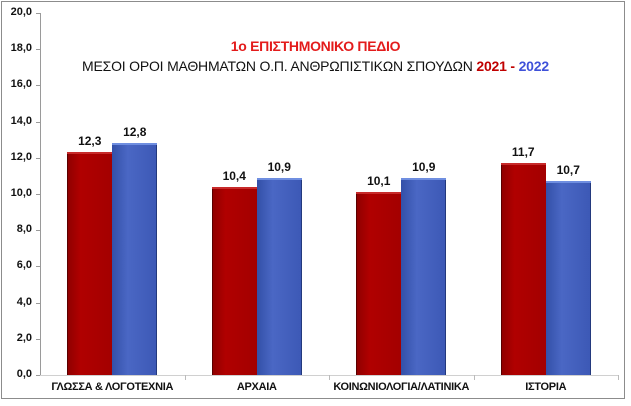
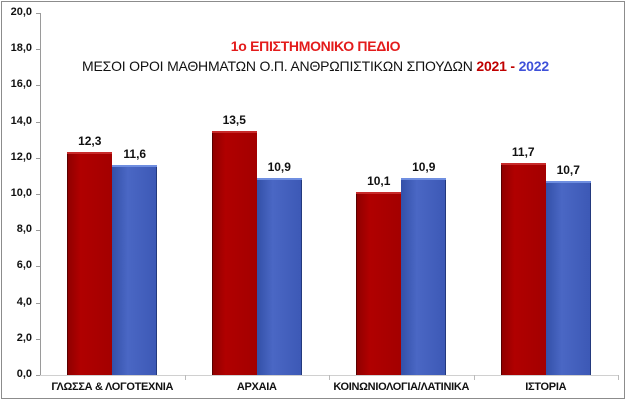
2022/ΓΛΩΣΣΑ & ΛΟΓΟΤΕΧΝΙΑ: 12,8 -> 11,6
2021/ΑΡΧΑΙΑ: 10,4 -> 13,5
